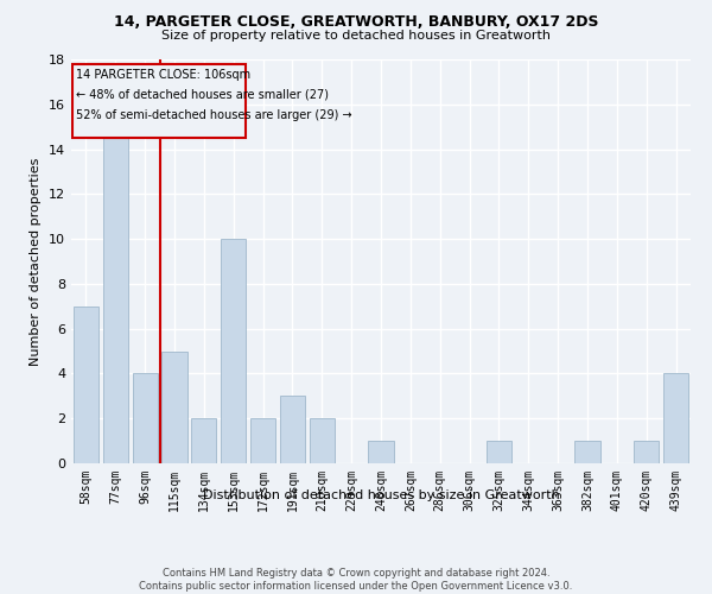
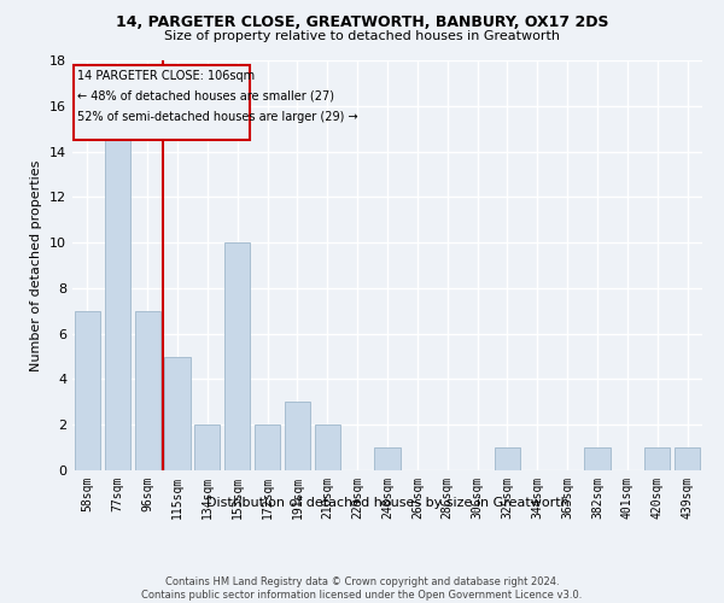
96sqm: 4 -> 7
439sqm: 4 -> 1
